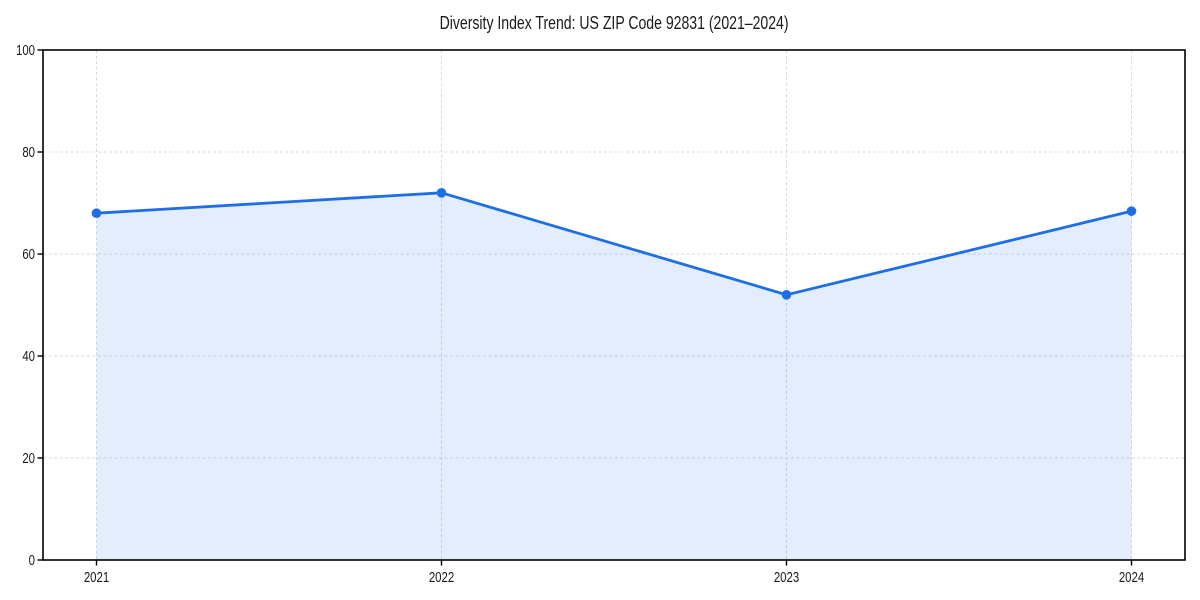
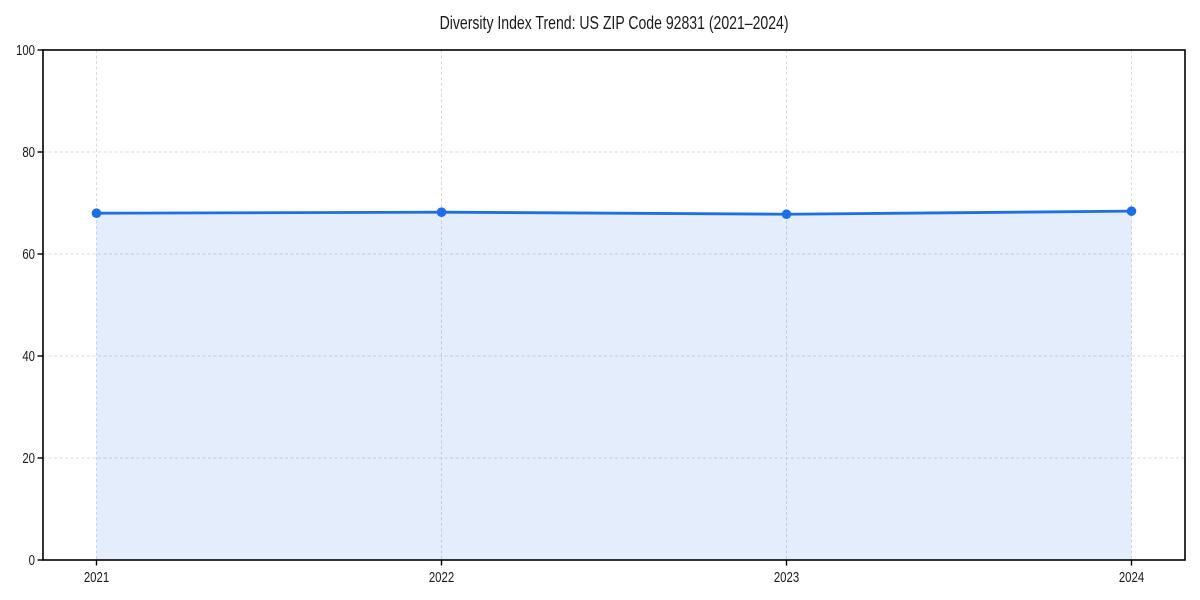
2022: 72 -> 68
2023: 52 -> 68
